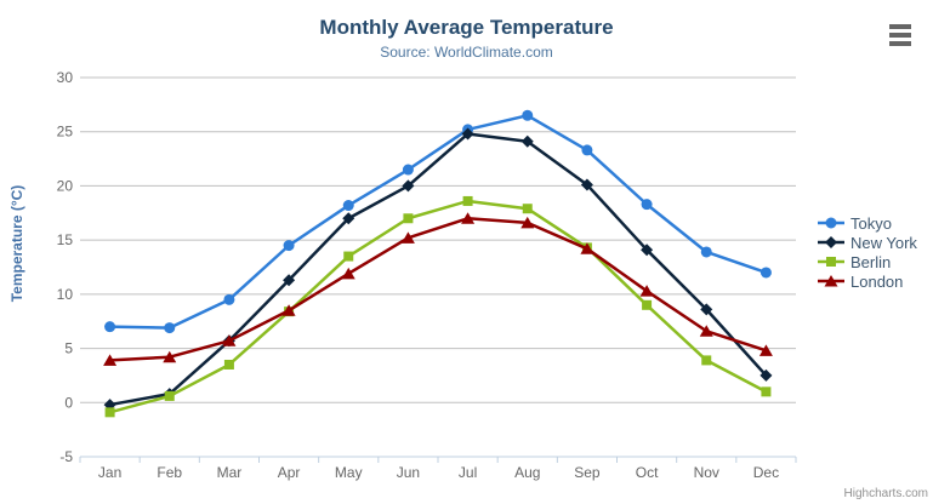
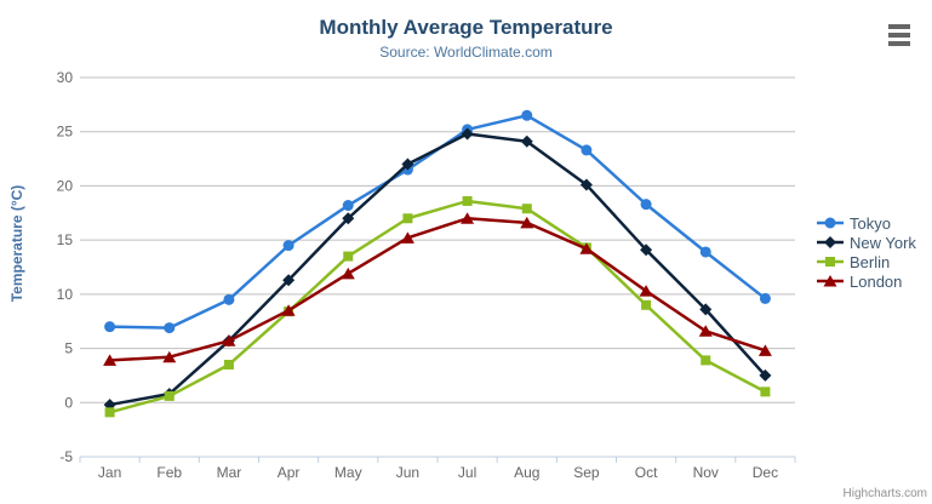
New York/Jun: 20 -> 22
Tokyo/Dec: 12 -> 10
